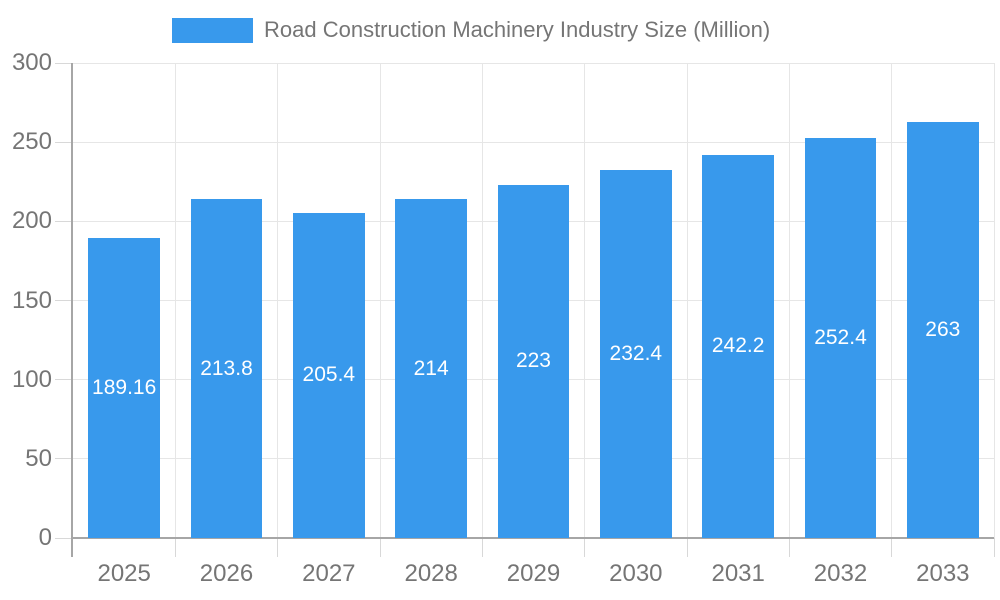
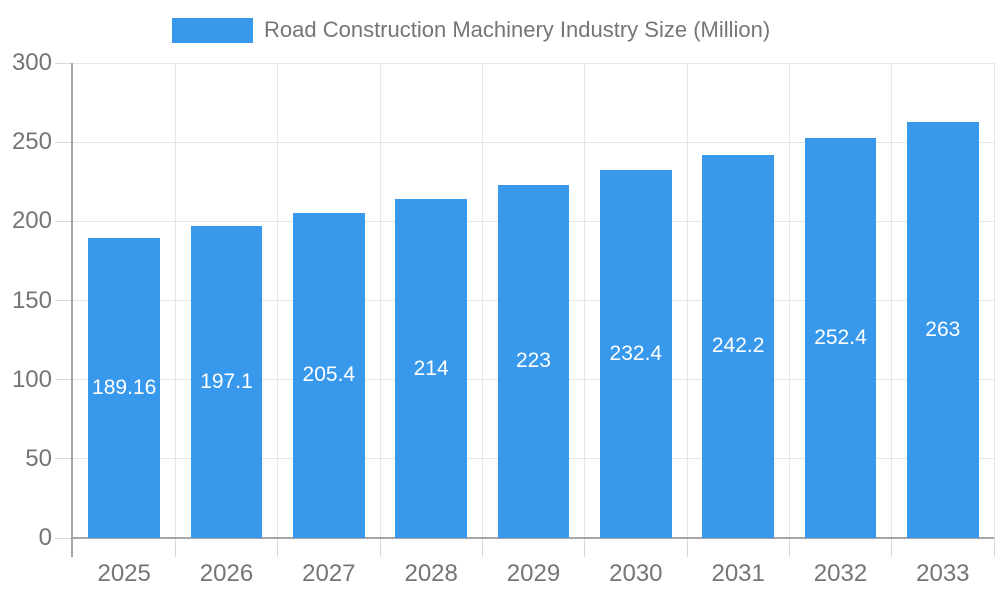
2026: 213.8 -> 197.1
